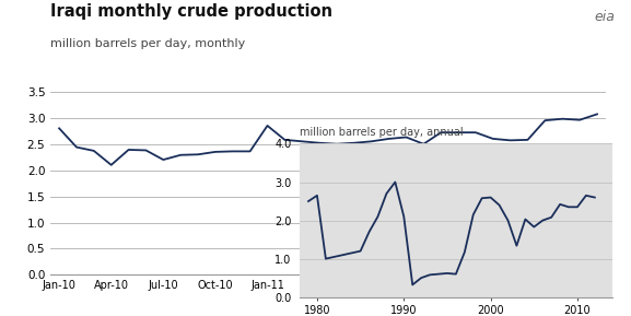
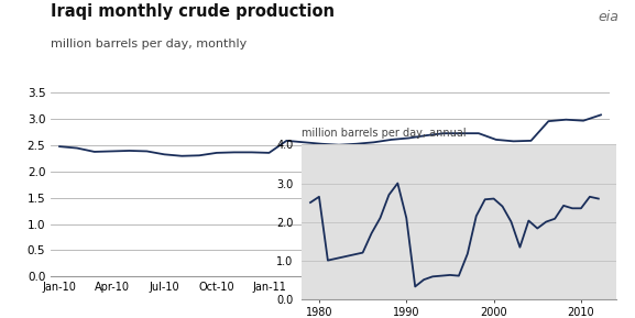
Jan-10: 2.80 -> 2.47
Apr-10: 2.10 -> 2.38
Jul-10: 2.20 -> 2.32
Jan-11: 2.85 -> 2.35
Oct-11: 2.50 -> 2.68
